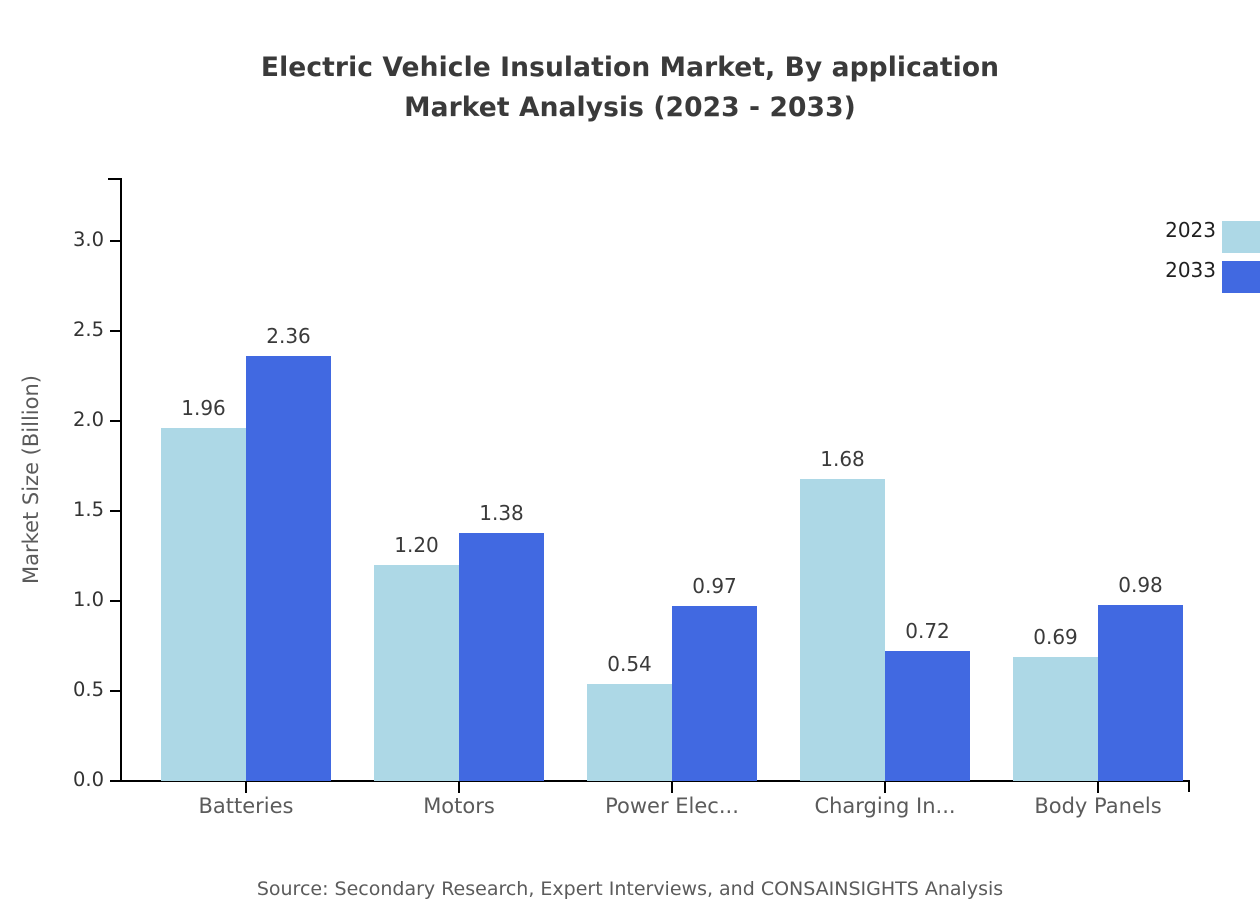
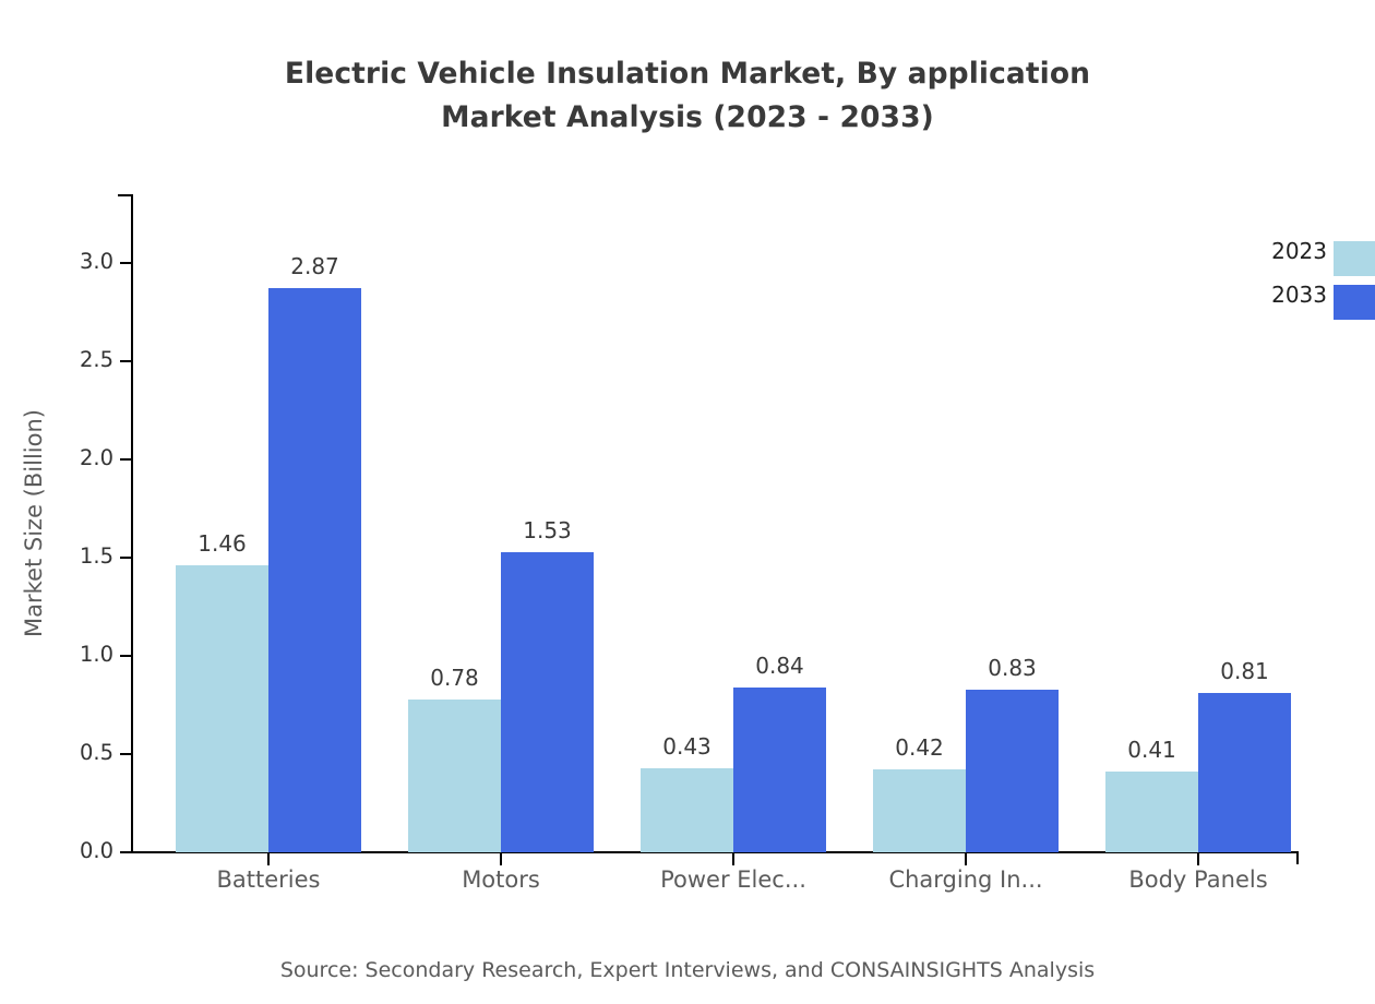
2023/Batteries: 1.96 -> 1.46
2033/Batteries: 2.36 -> 2.87
2023/Motors: 1.20 -> 0.78
2033/Motors: 1.38 -> 1.53
2023/Power Elec...: 0.54 -> 0.43
2033/Power Elec...: 0.97 -> 0.84
2023/Charging In...: 1.68 -> 0.42
2033/Charging In...: 0.72 -> 0.83
2023/Body Panels: 0.69 -> 0.41
2033/Body Panels: 0.98 -> 0.81
